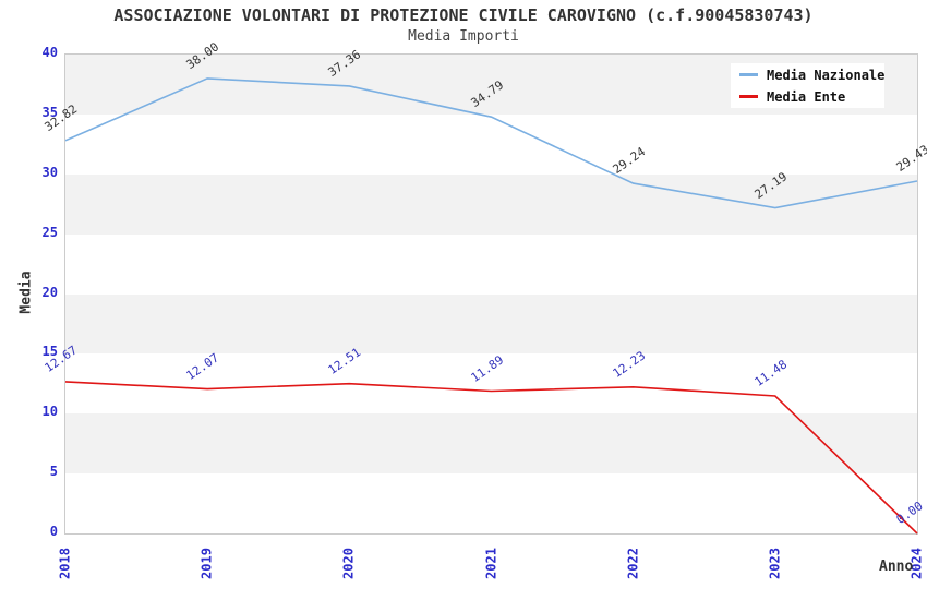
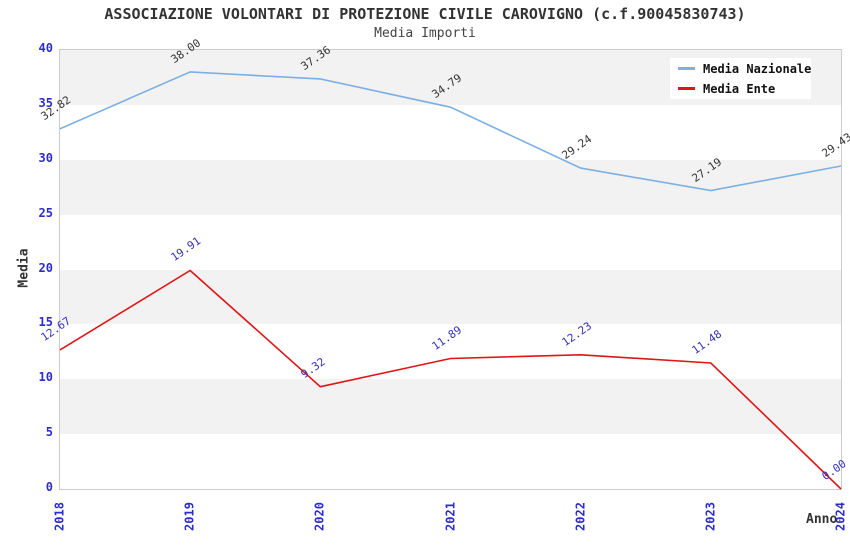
Media Ente/2019: 12.07 -> 19.91
Media Ente/2020: 12.51 -> 9.32
